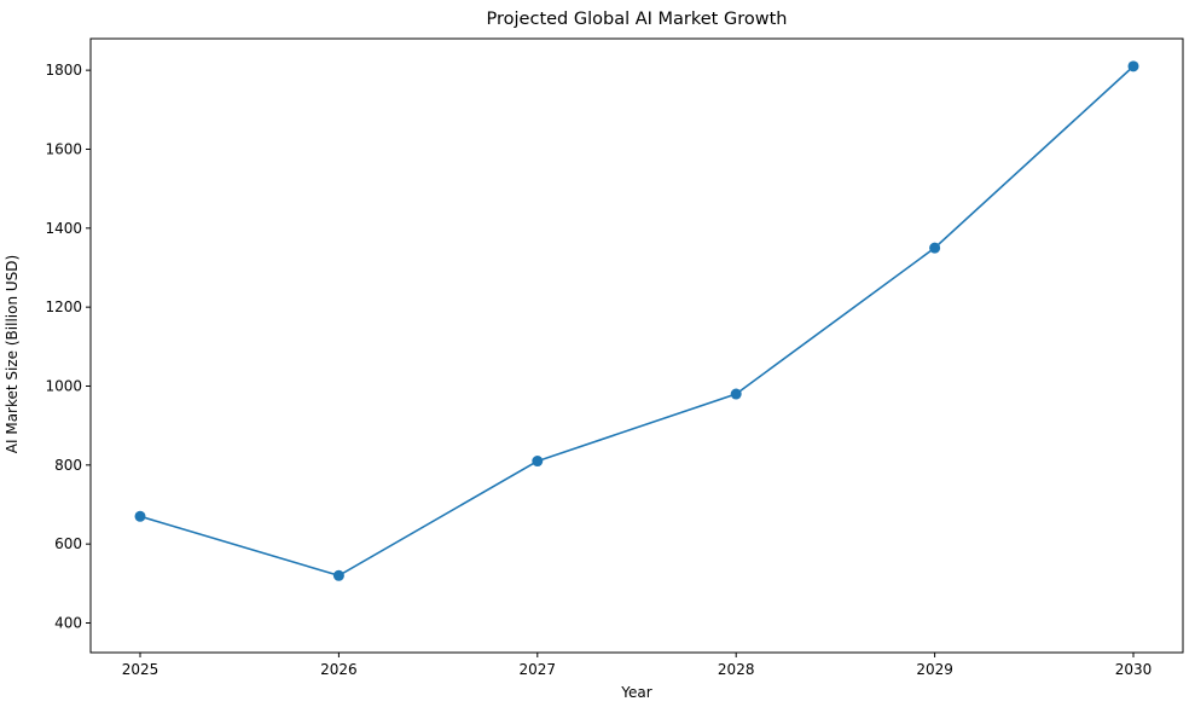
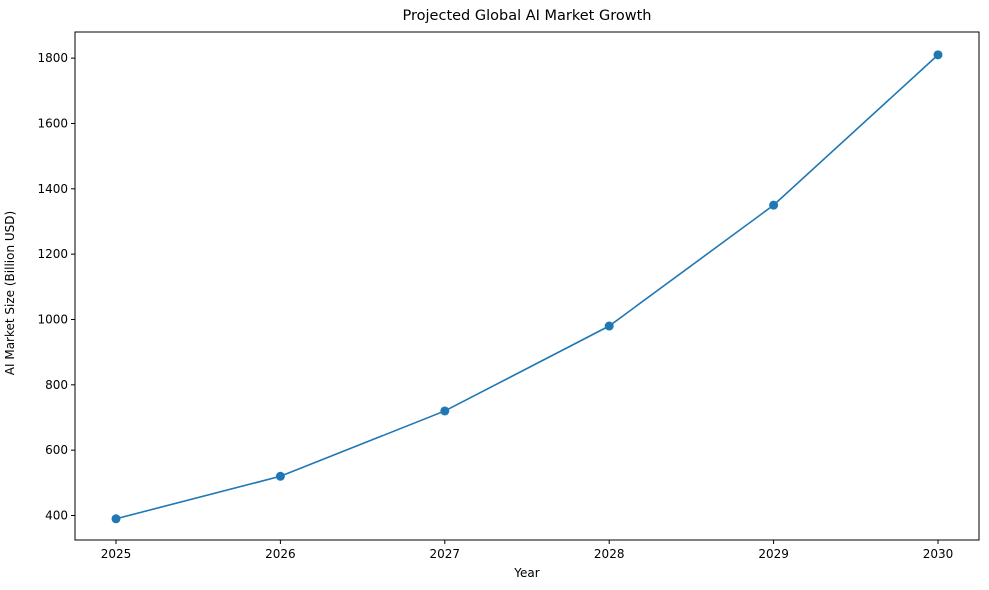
2025: 670 -> 390
2027: 810 -> 720
